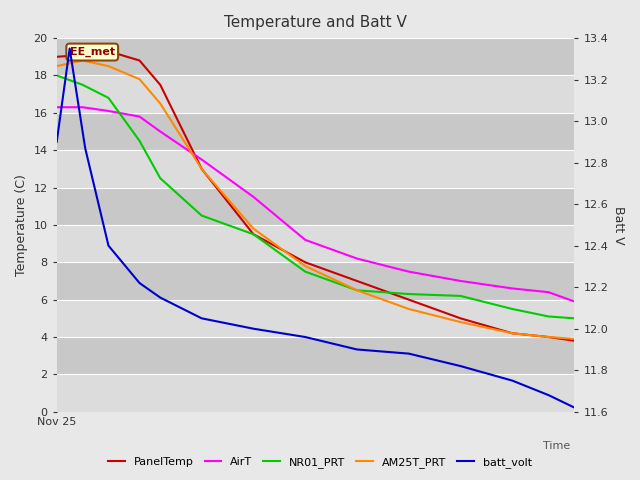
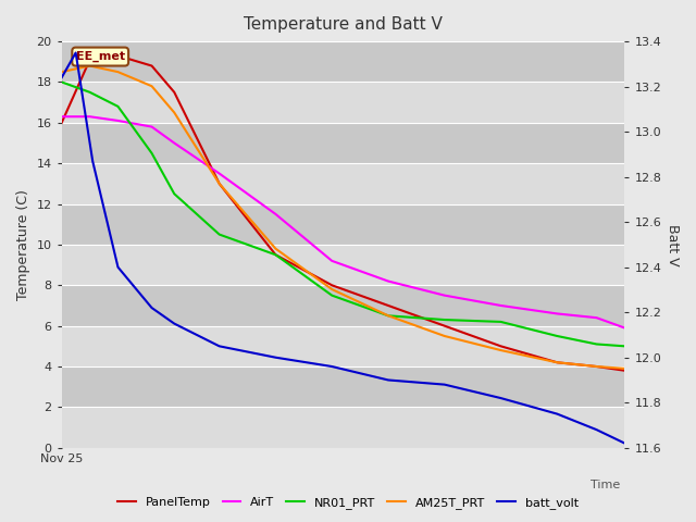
PanelTemp/Nov 25: 19.0 -> 16.0
batt_volt/Nov 25: 12.90 -> 13.24
